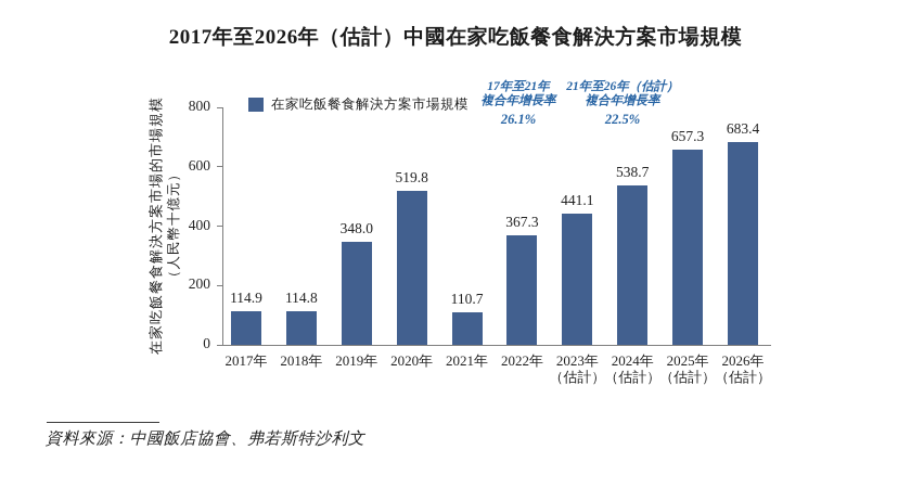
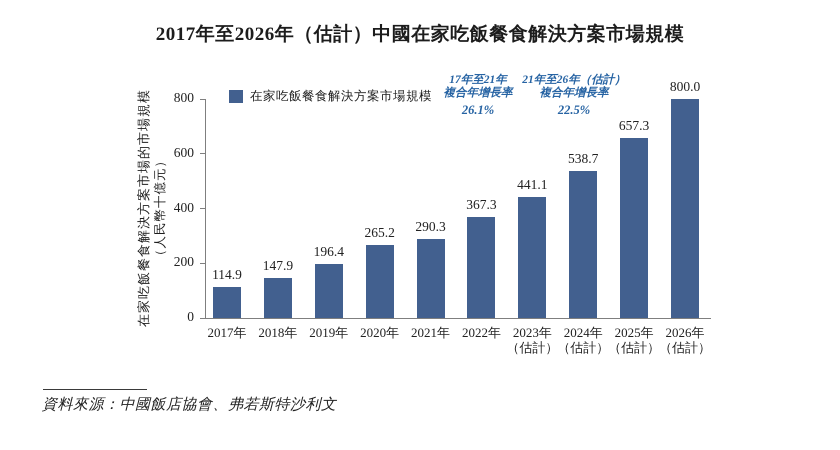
2018年: 114.8 -> 147.9
2019年: 348.0 -> 196.4
2020年: 519.8 -> 265.2
2021年: 110.7 -> 290.3
2026年: 683.4 -> 800.0
